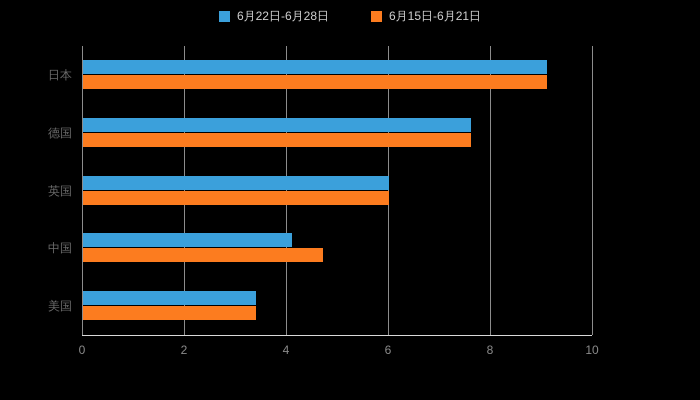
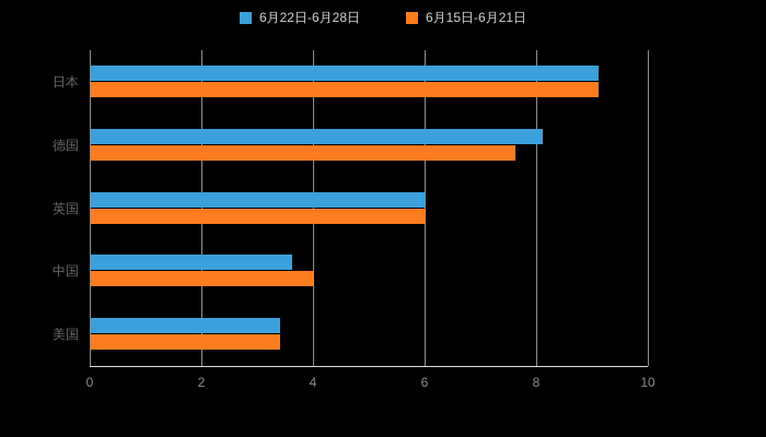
6月22日-6月28日/德国: 7.6 -> 8.1
6月22日-6月28日/中国: 4.1 -> 3.6
6月15日-6月21日/中国: 4.7 -> 4.0
